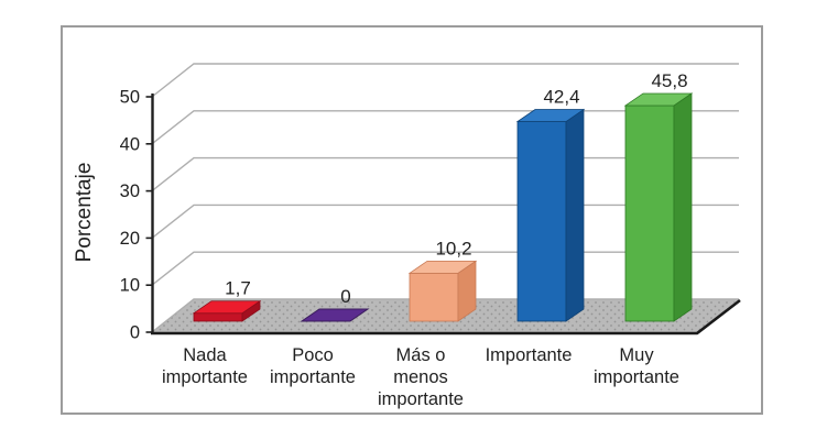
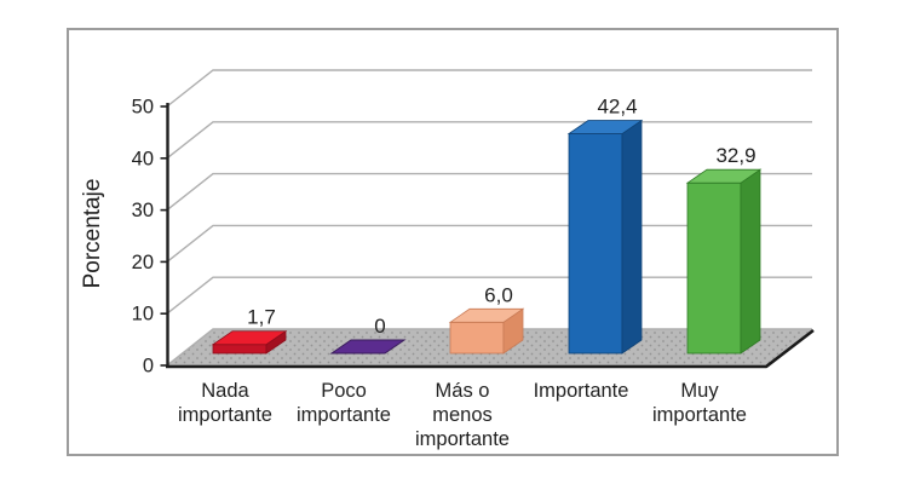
Más o menos importante: 10,2 -> 6,0
Muy importante: 45,8 -> 32,9
